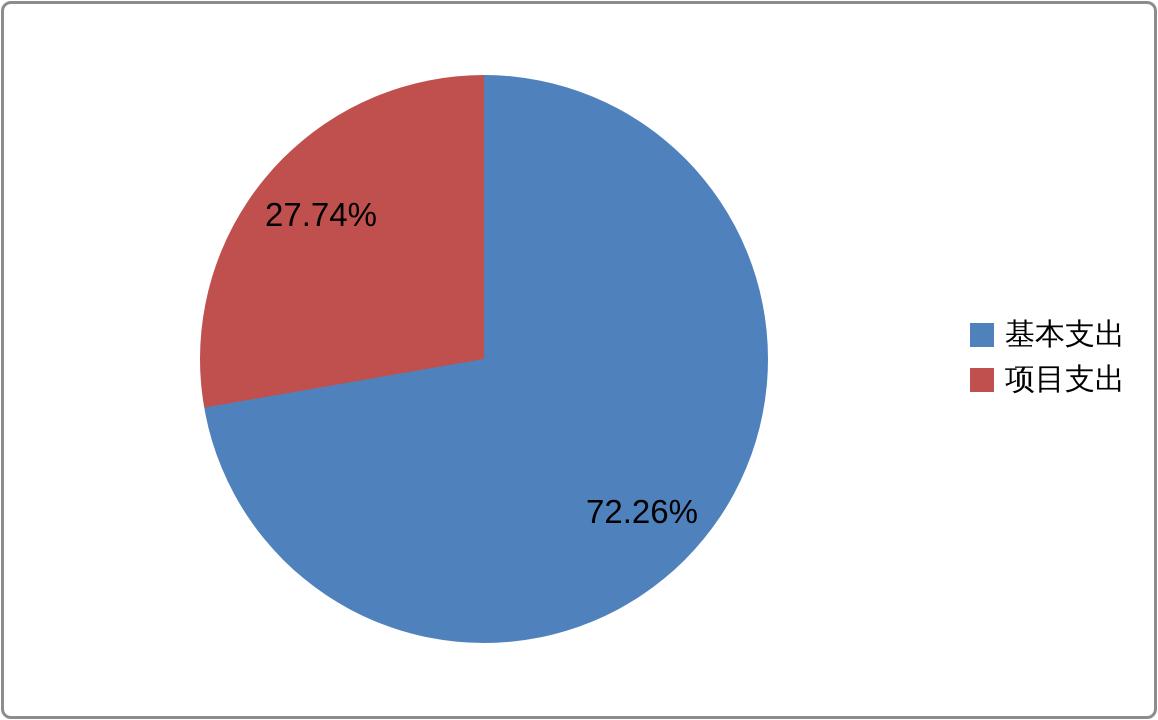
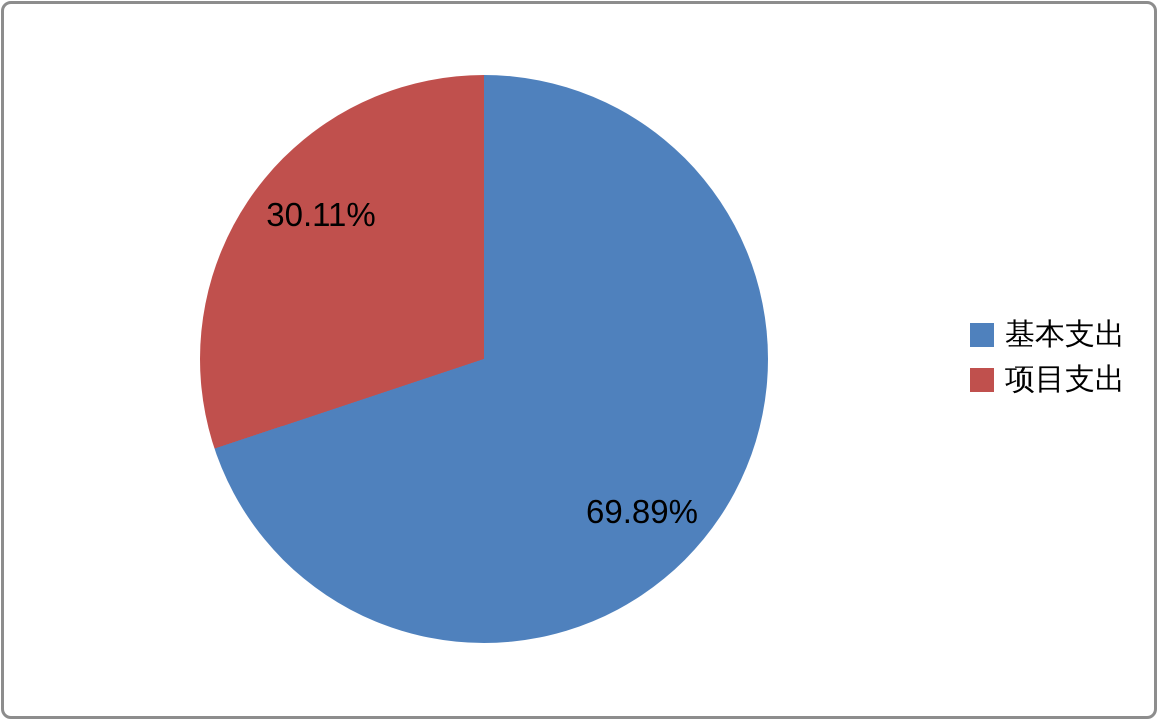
基本支出: 72.26% -> 69.89%
项目支出: 27.74% -> 30.11%
